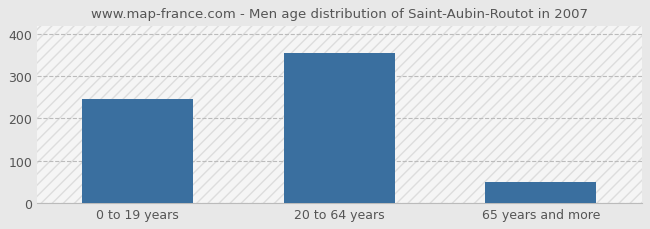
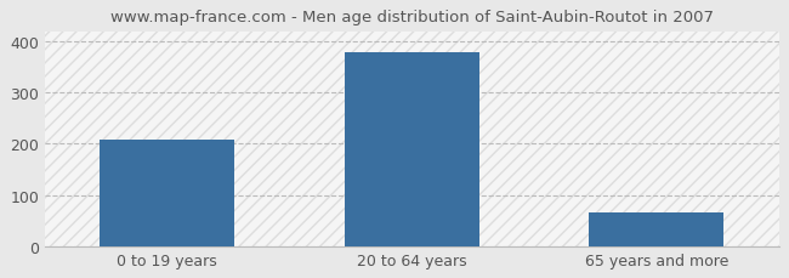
0 to 19 years: 245 -> 208
20 to 64 years: 355 -> 378
65 years and more: 50 -> 65
